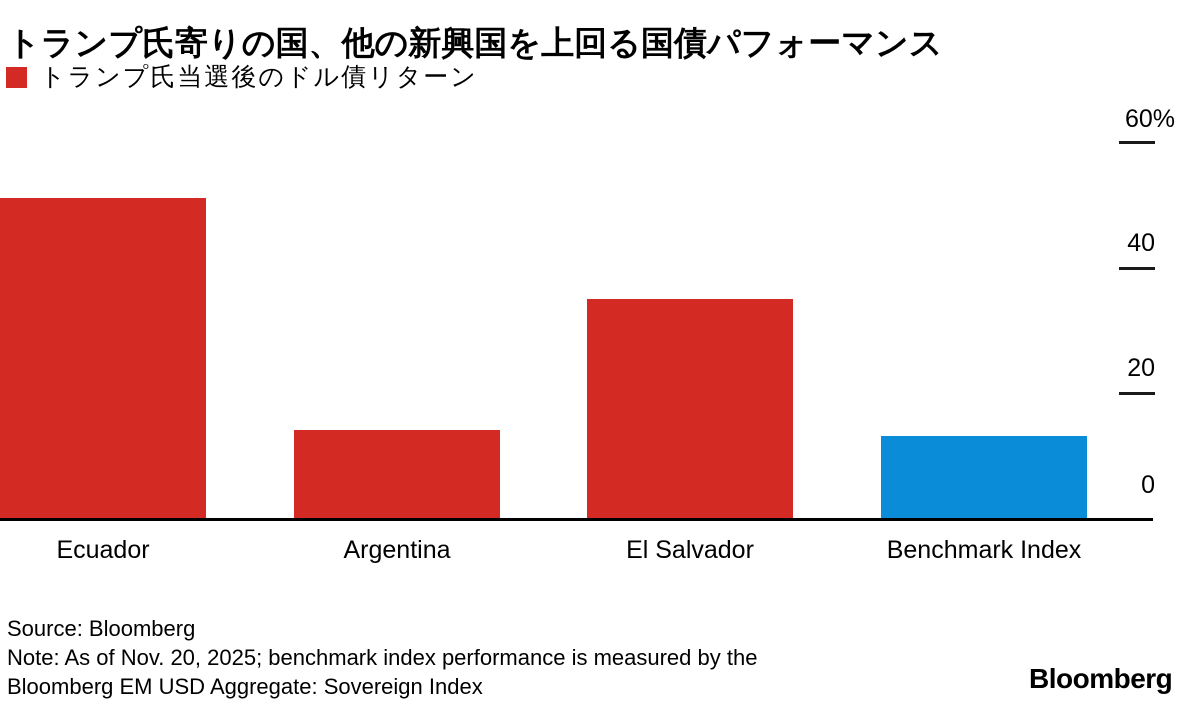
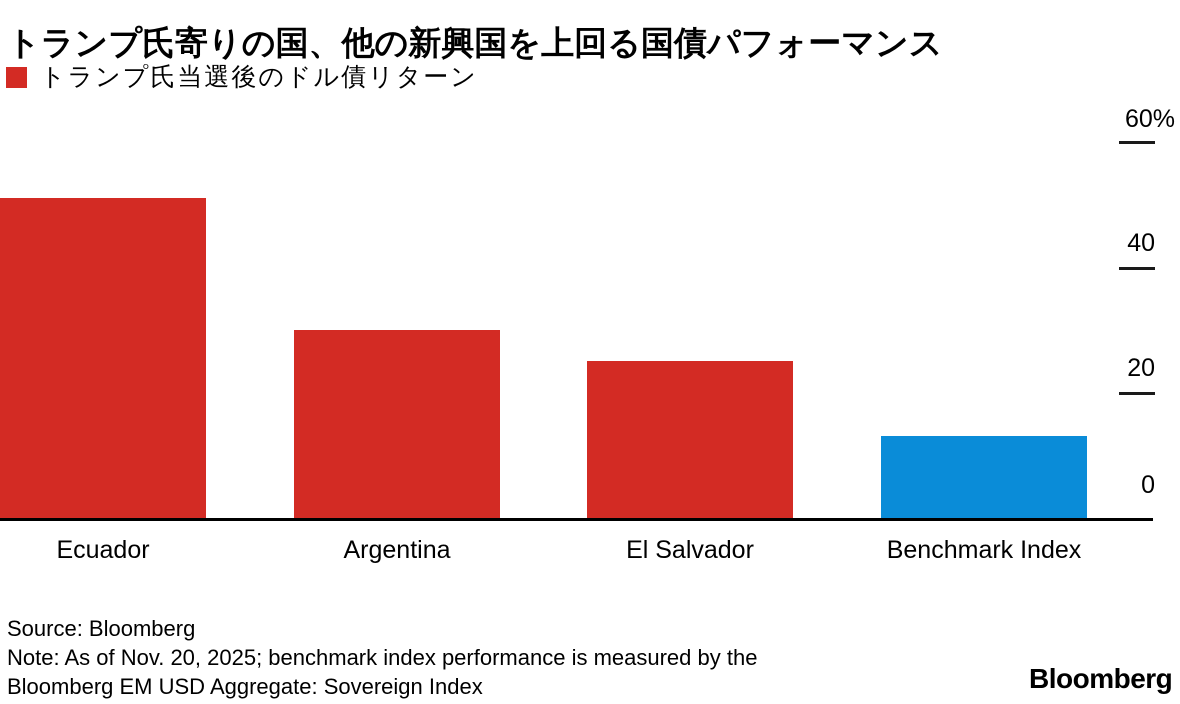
Argentina: 14 -> 30
El Salvador: 35 -> 25
